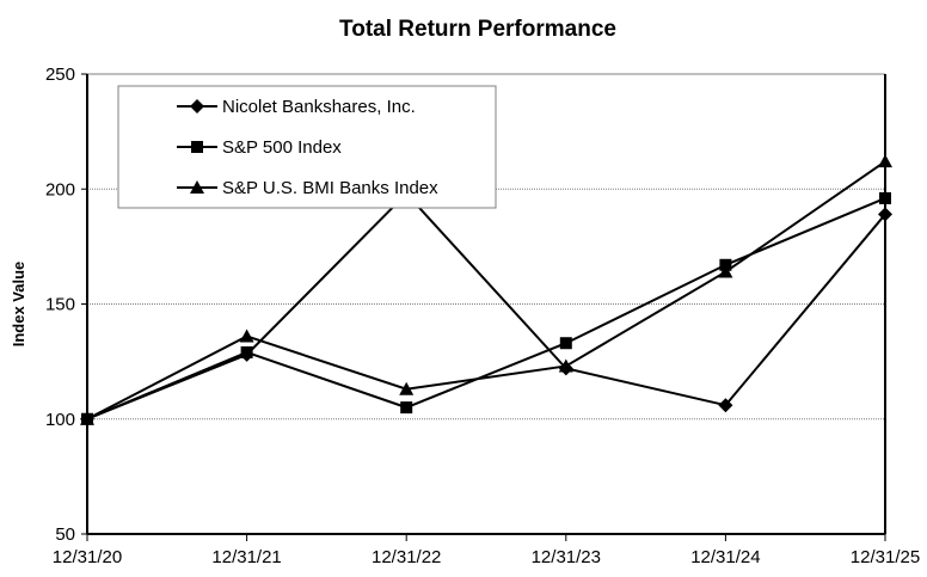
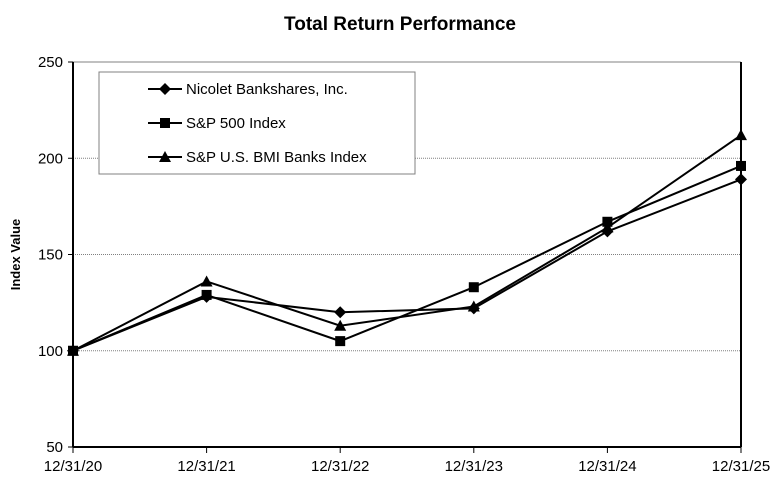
Nicolet Bankshares, Inc./12/31/22: 198 -> 120
Nicolet Bankshares, Inc./12/31/24: 106 -> 162
